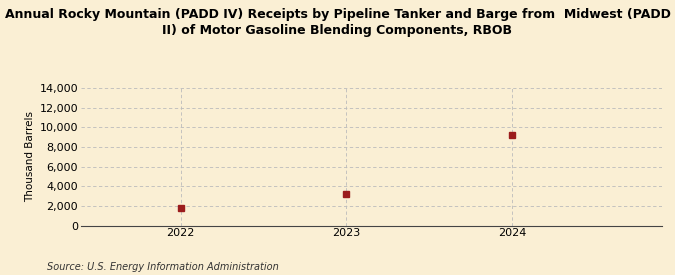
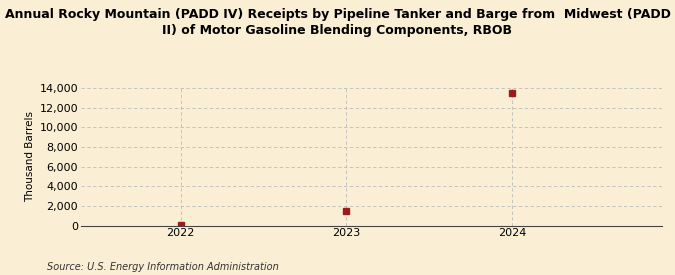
2022: 1,800 -> 0
2023: 3,200 -> 1,500
2024: 9,200 -> 13,500
